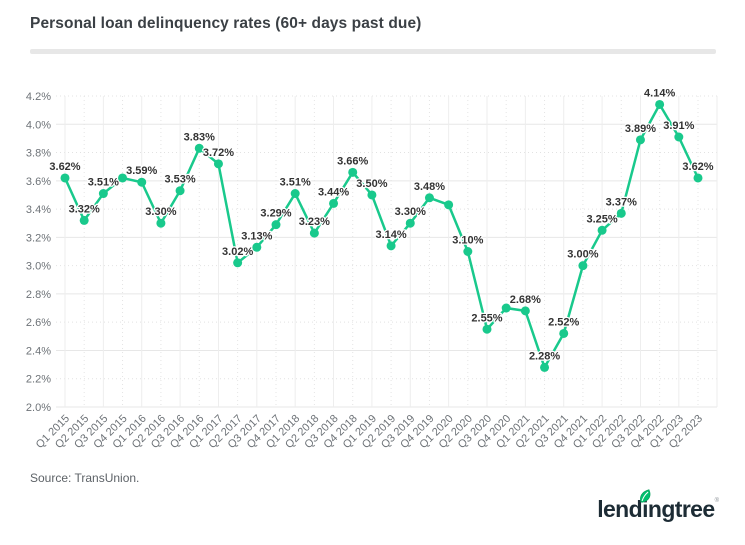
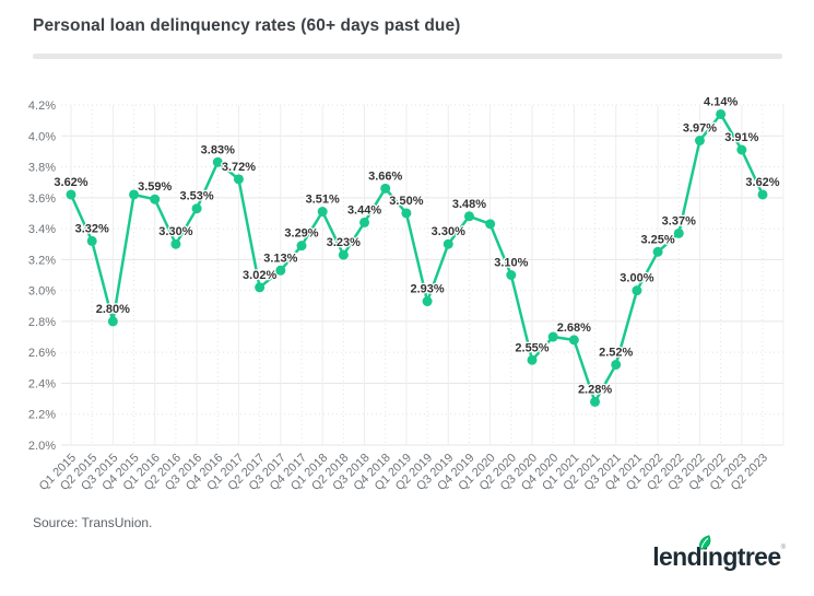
Q3 2015: 3.51% -> 2.80%
Q2 2019: 3.14% -> 2.93%
Q3 2022: 3.89% -> 3.97%
